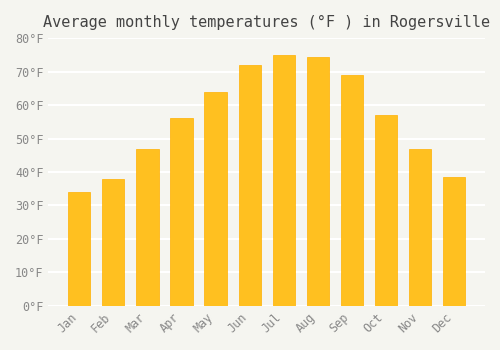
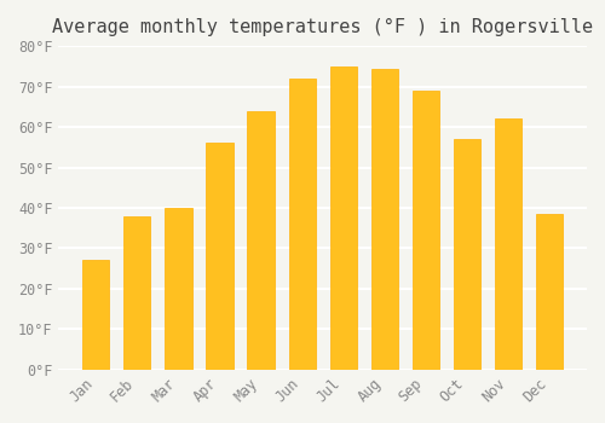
Jan: 34.0°F -> 27.0°F
Mar: 47.0°F -> 40.0°F
Nov: 47.0°F -> 62.0°F
